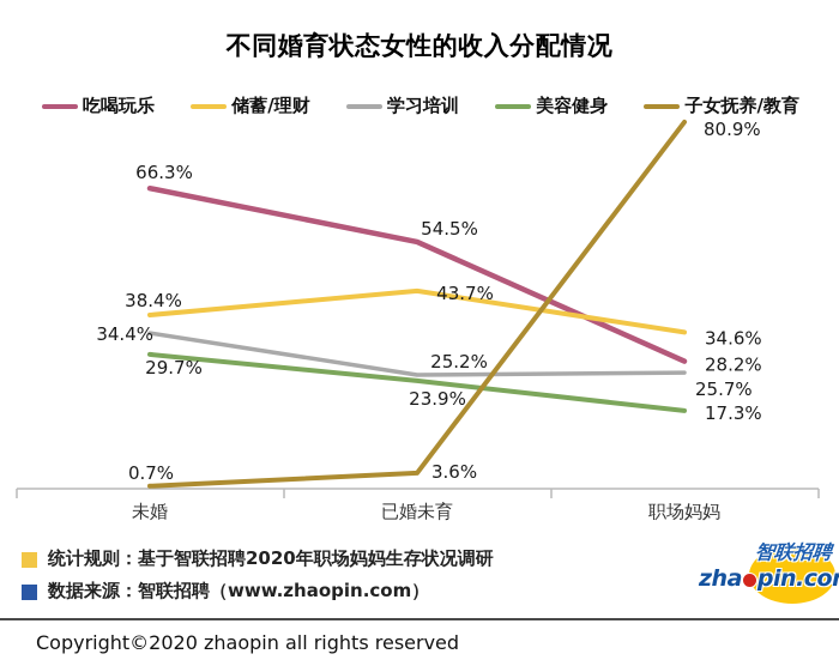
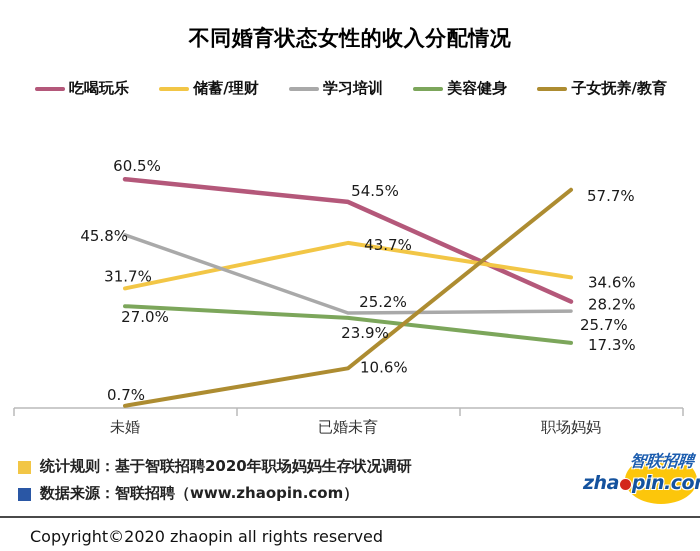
吃喝玩乐/未婚: 66.3% -> 60.5%
储蓄/理财/未婚: 38.4% -> 31.7%
学习培训/未婚: 34.4% -> 45.8%
美容健身/未婚: 29.7% -> 27.0%
子女抚养/教育/已婚未育: 3.6% -> 10.6%
子女抚养/教育/职场妈妈: 80.9% -> 57.7%
